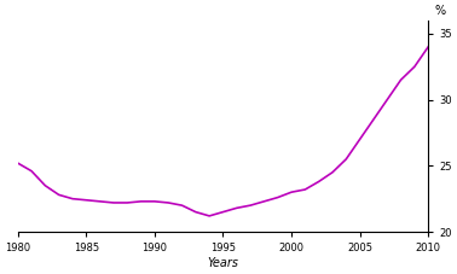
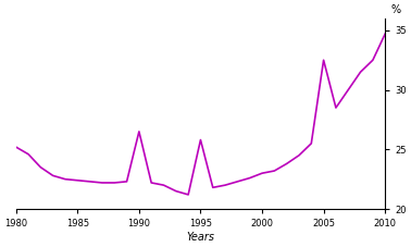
1990: 22.3 -> 26.5
1995: 21.5 -> 25.8
2005: 27.0 -> 32.5
2010: 34.0 -> 34.7
